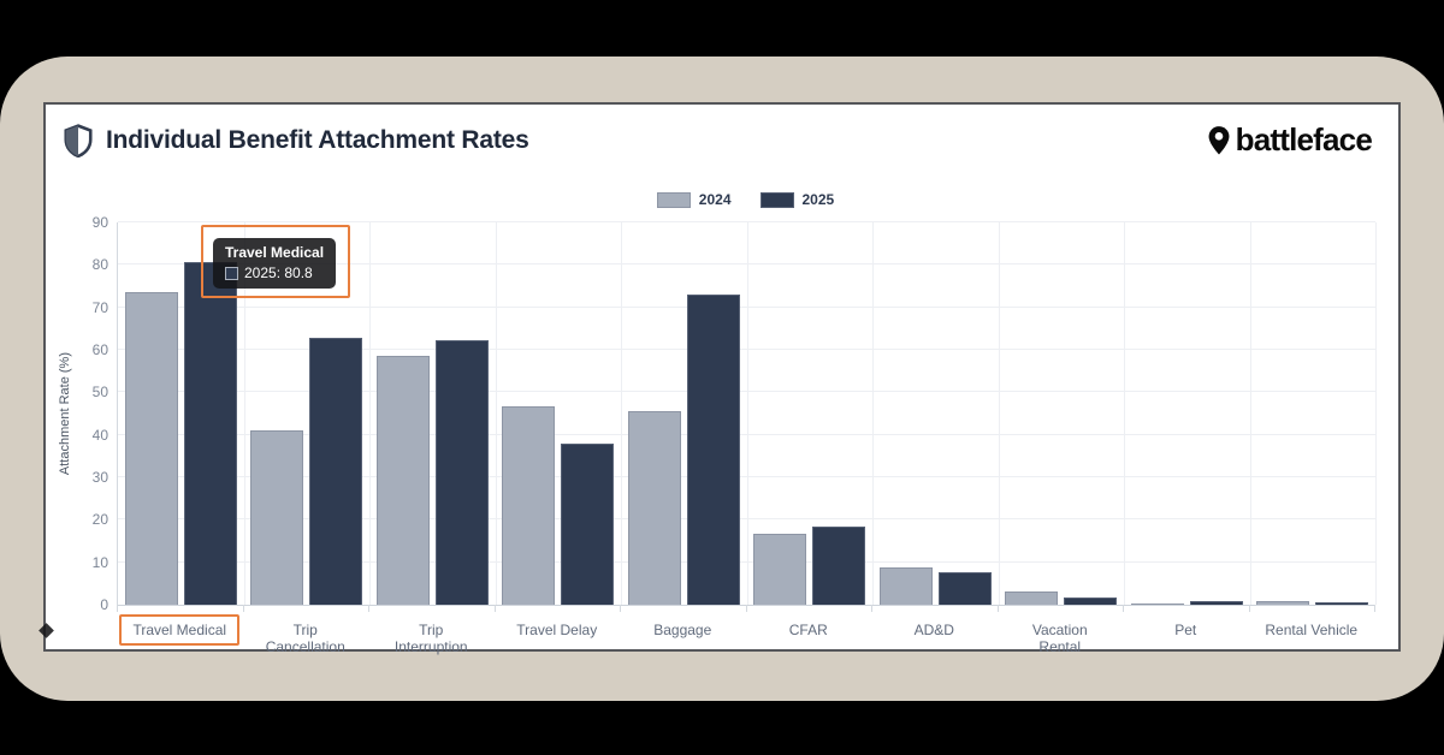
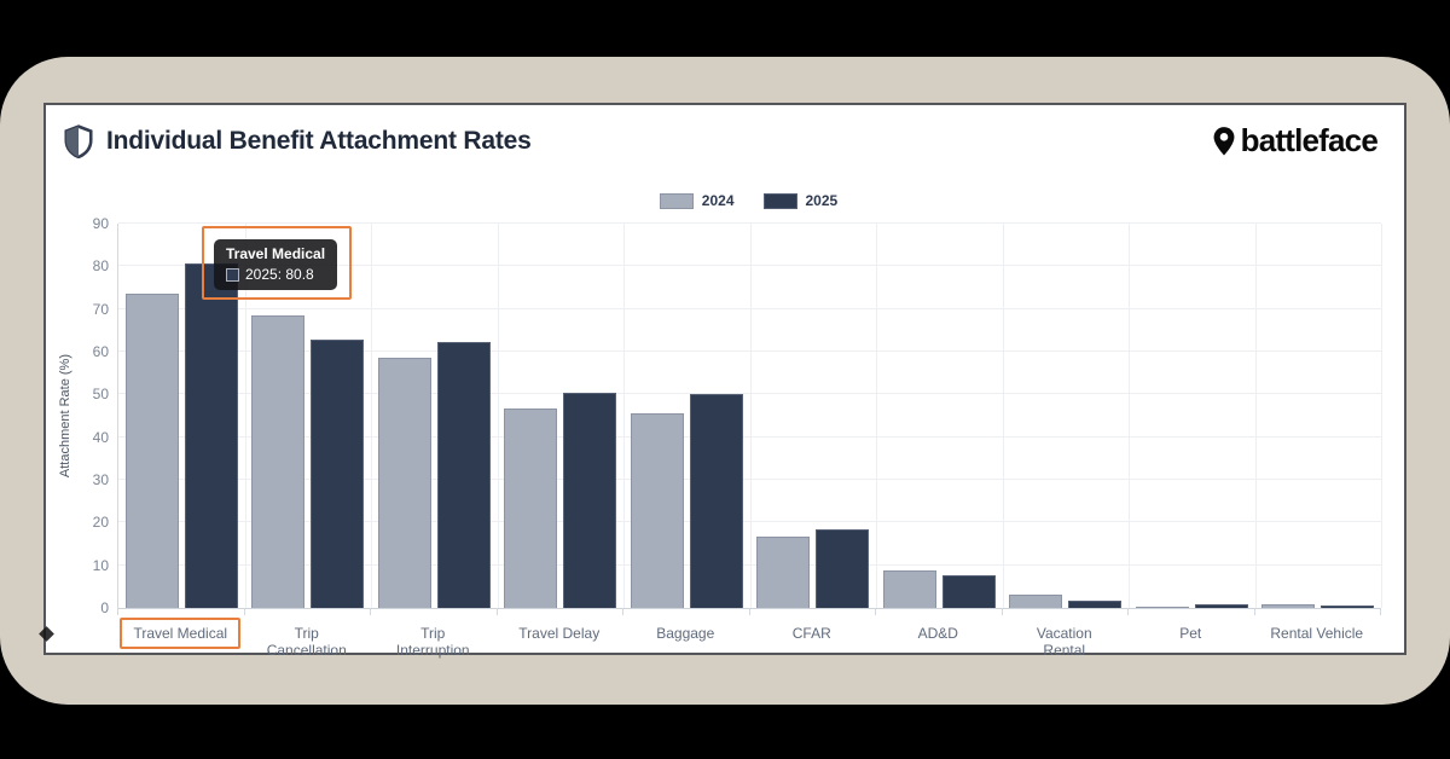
2024/Trip Cancellation: 41 -> 68
2025/Travel Delay: 38 -> 50
2025/Baggage: 73 -> 50
